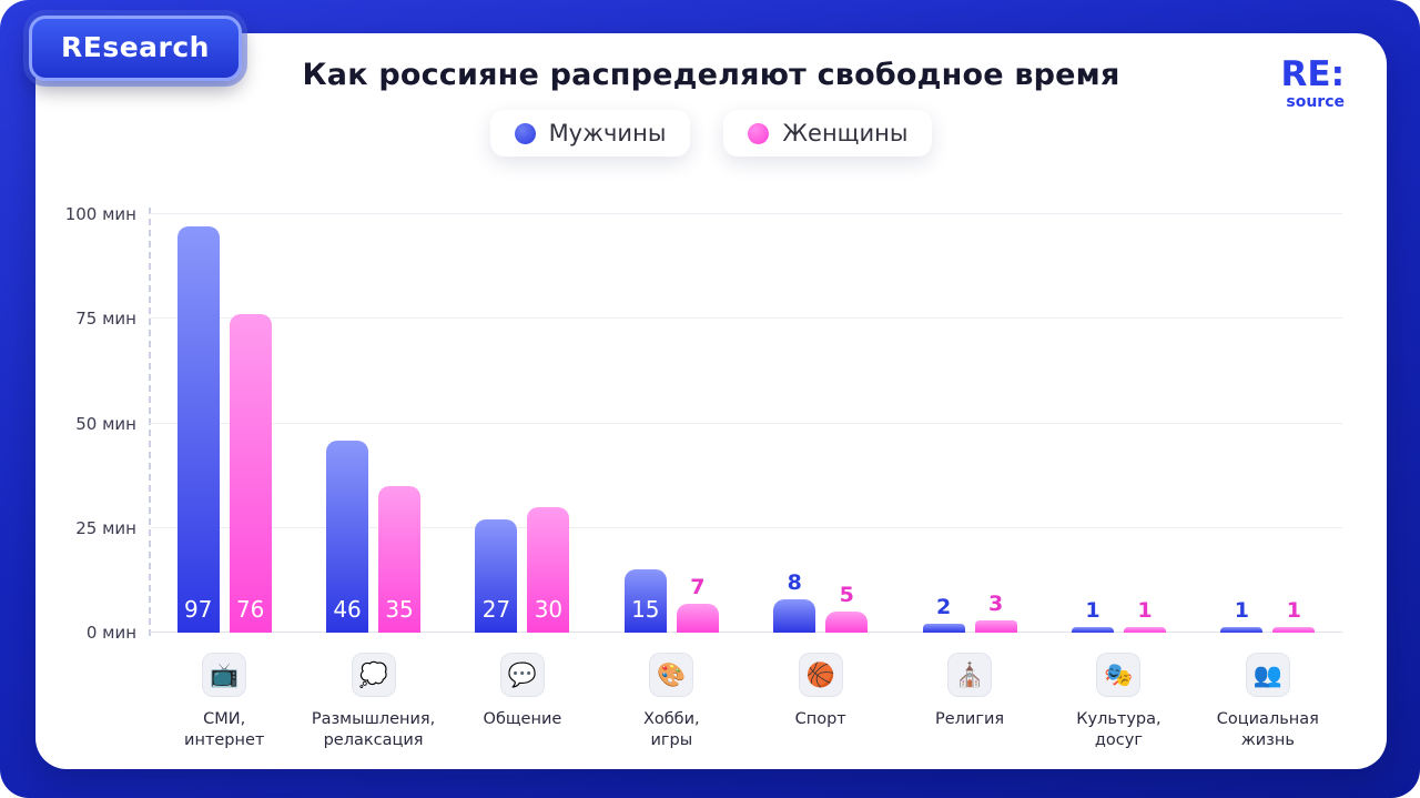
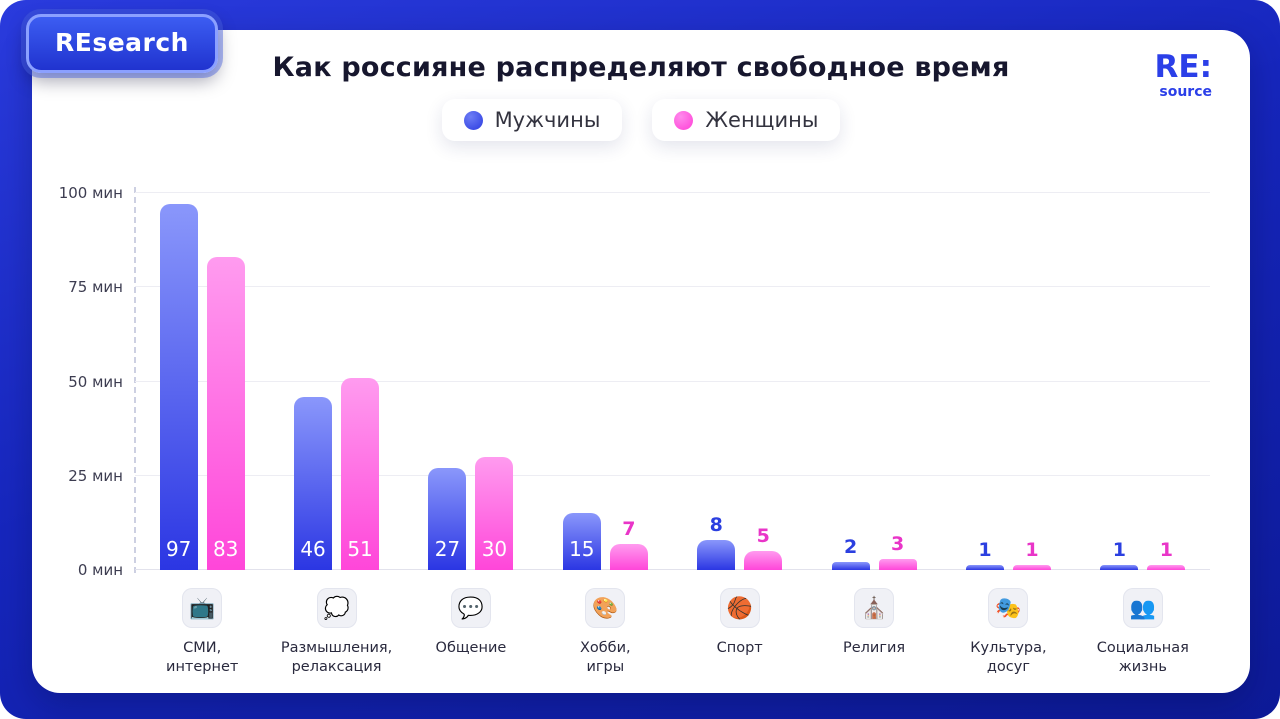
Женщины/СМИ, интернет: 76 -> 83
Женщины/Размышления, релаксация: 35 -> 51
